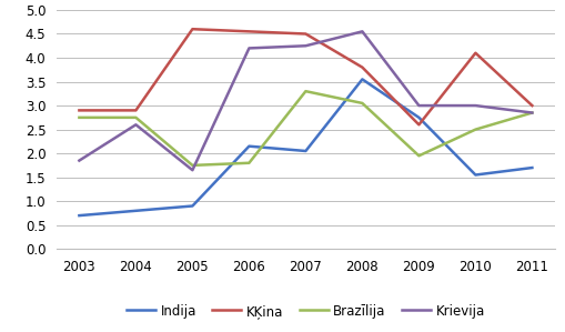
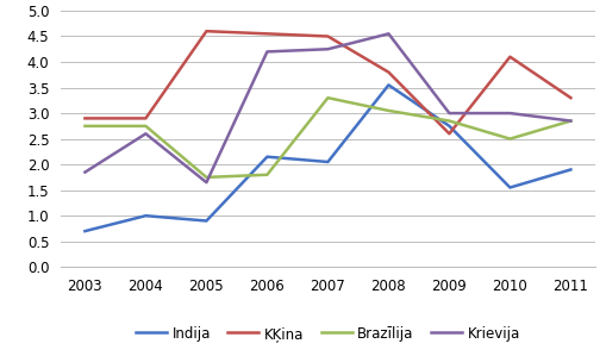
Indija/2004: 0.80 -> 1.00
Brazīlija/2009: 1.95 -> 2.85
Indija/2011: 1.70 -> 1.90
KĶina/2011: 3.00 -> 3.30
